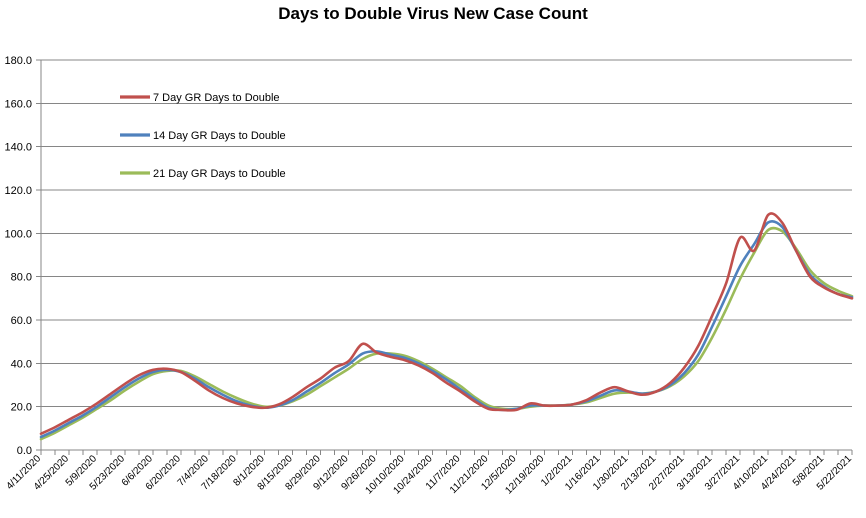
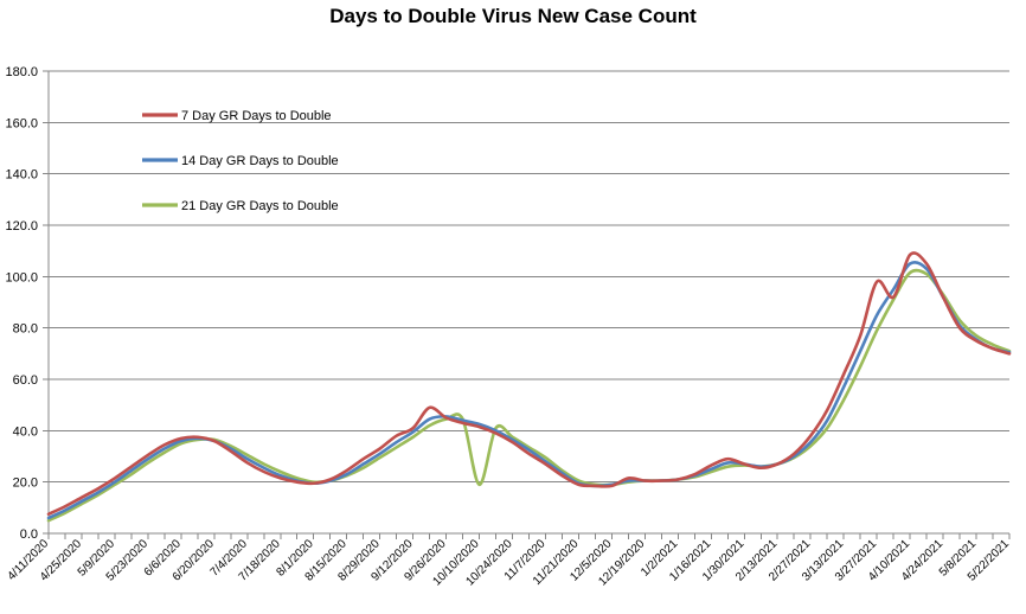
21 Day GR Days to Double/10/10/2020: 44 -> 19
